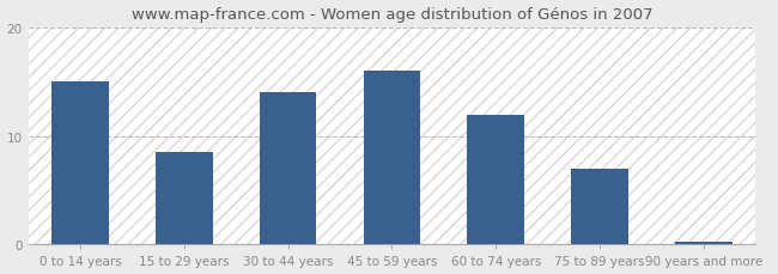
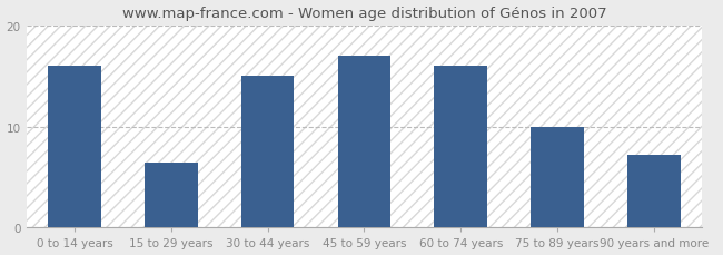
0 to 14 years: 15.0 -> 16.0
15 to 29 years: 8.5 -> 6.4
30 to 44 years: 14.0 -> 15.0
45 to 59 years: 16.0 -> 17.0
60 to 74 years: 12.0 -> 16.0
75 to 89 years: 7.0 -> 10.0
90 years and more: 0.3 -> 7.2
